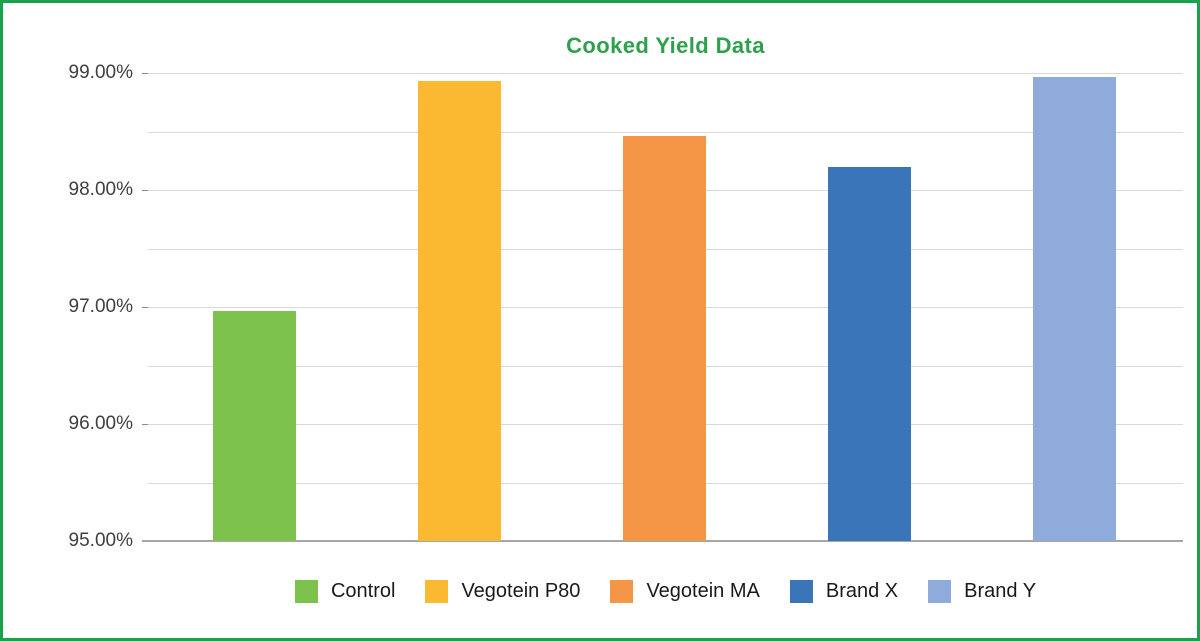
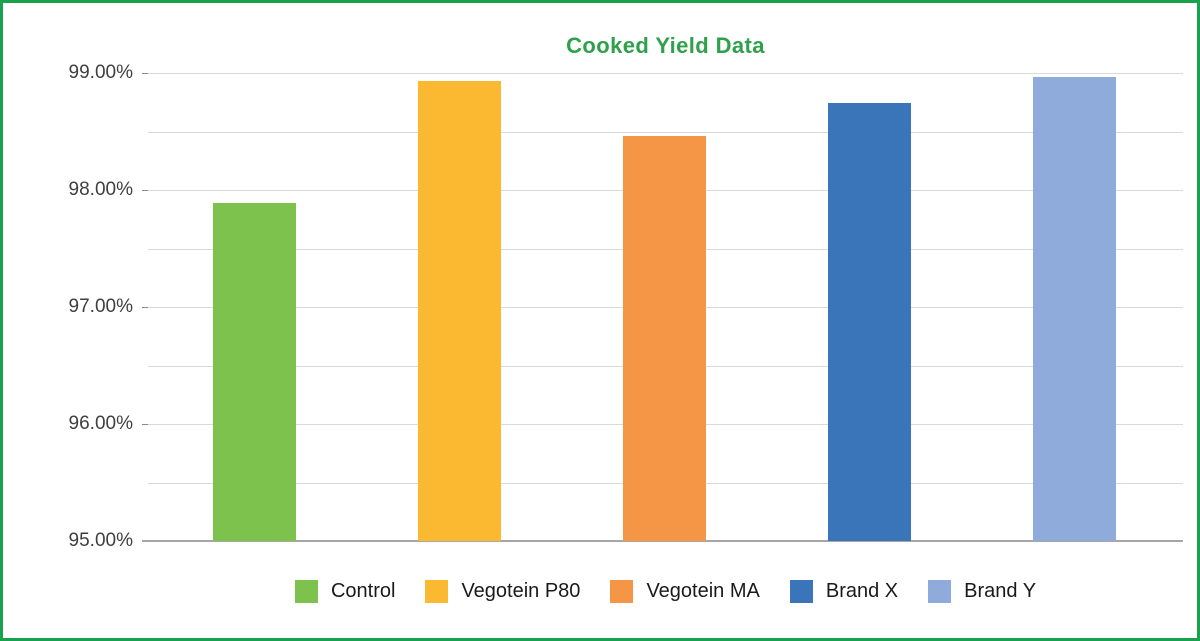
Control: 96.97% -> 97.89%
Brand X: 98.20% -> 98.74%
